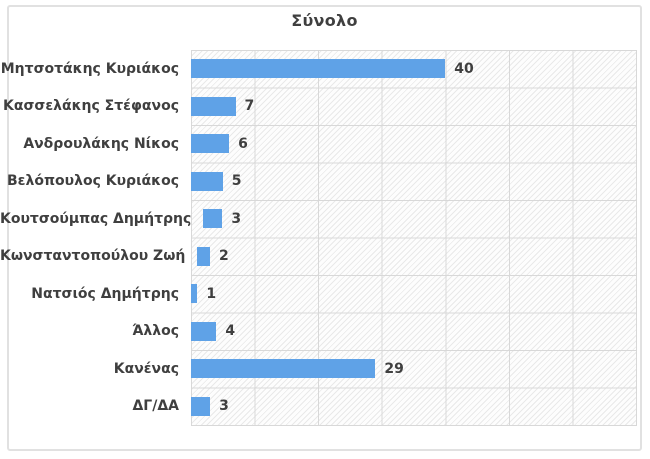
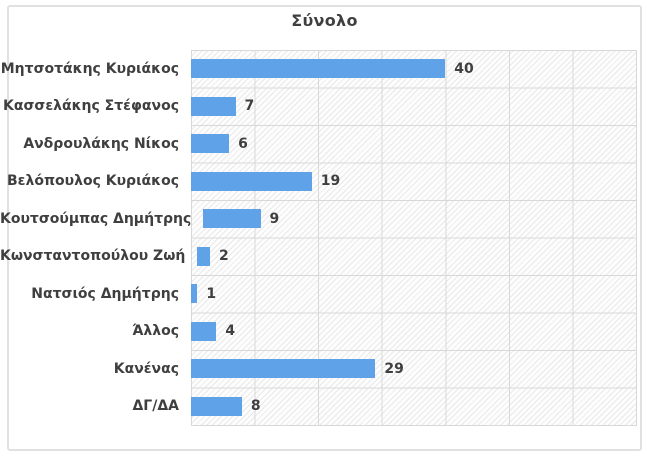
Βελόπουλος Κυριάκος: 5 -> 19
Κουτσούμπας Δημήτρης: 3 -> 9
ΔΓ/ΔΑ: 3 -> 8
